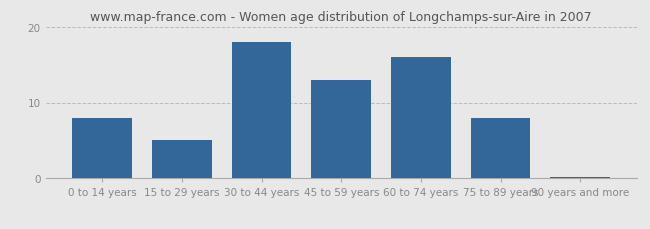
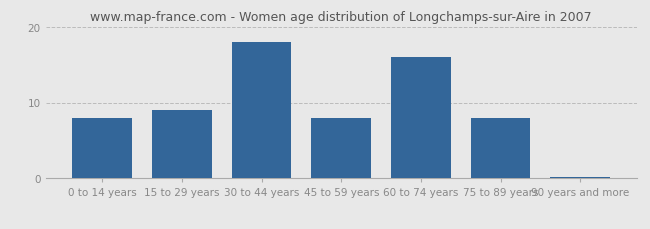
15 to 29 years: 5.0 -> 9.0
45 to 59 years: 13.0 -> 8.0
